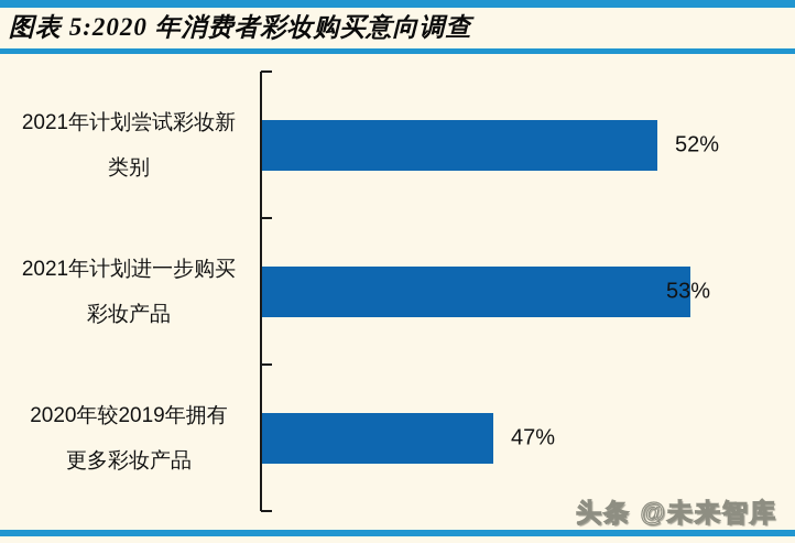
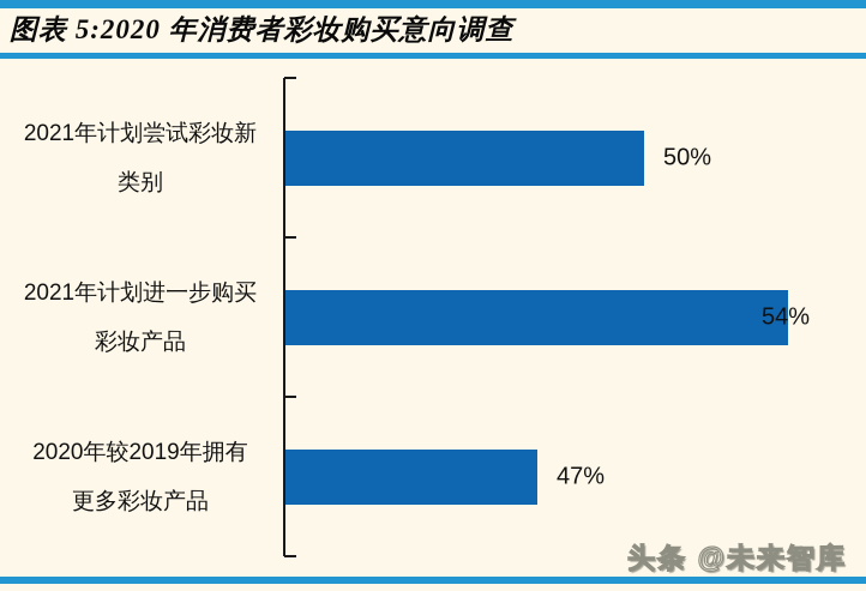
2021年计划尝试彩妆新 类别: 52% -> 50%
2021年计划进一步购买 彩妆产品: 53% -> 54%
